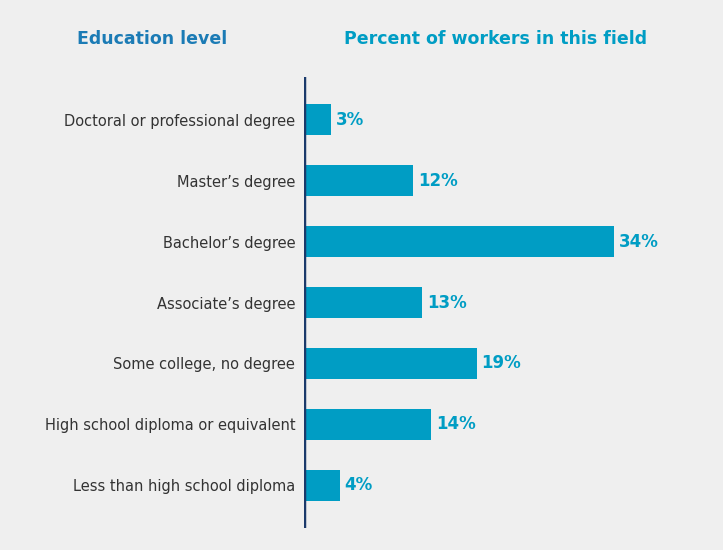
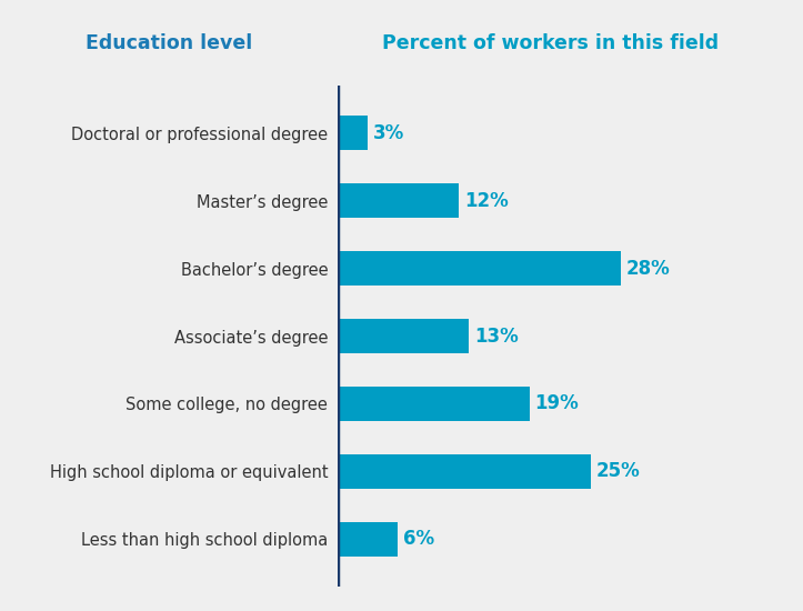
Bachelor’s degree: 34% -> 28%
High school diploma or equivalent: 14% -> 25%
Less than high school diploma: 4% -> 6%
